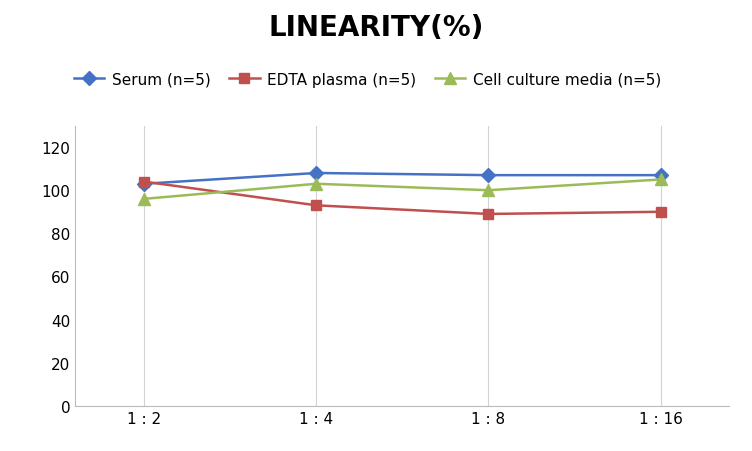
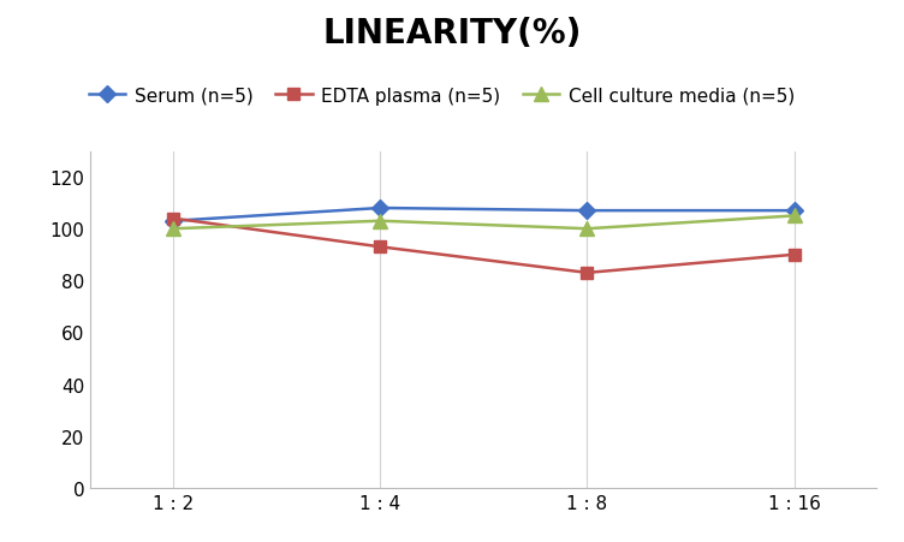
Cell culture media (n=5)/1 : 2: 96 -> 100
EDTA plasma (n=5)/1 : 8: 89 -> 83
